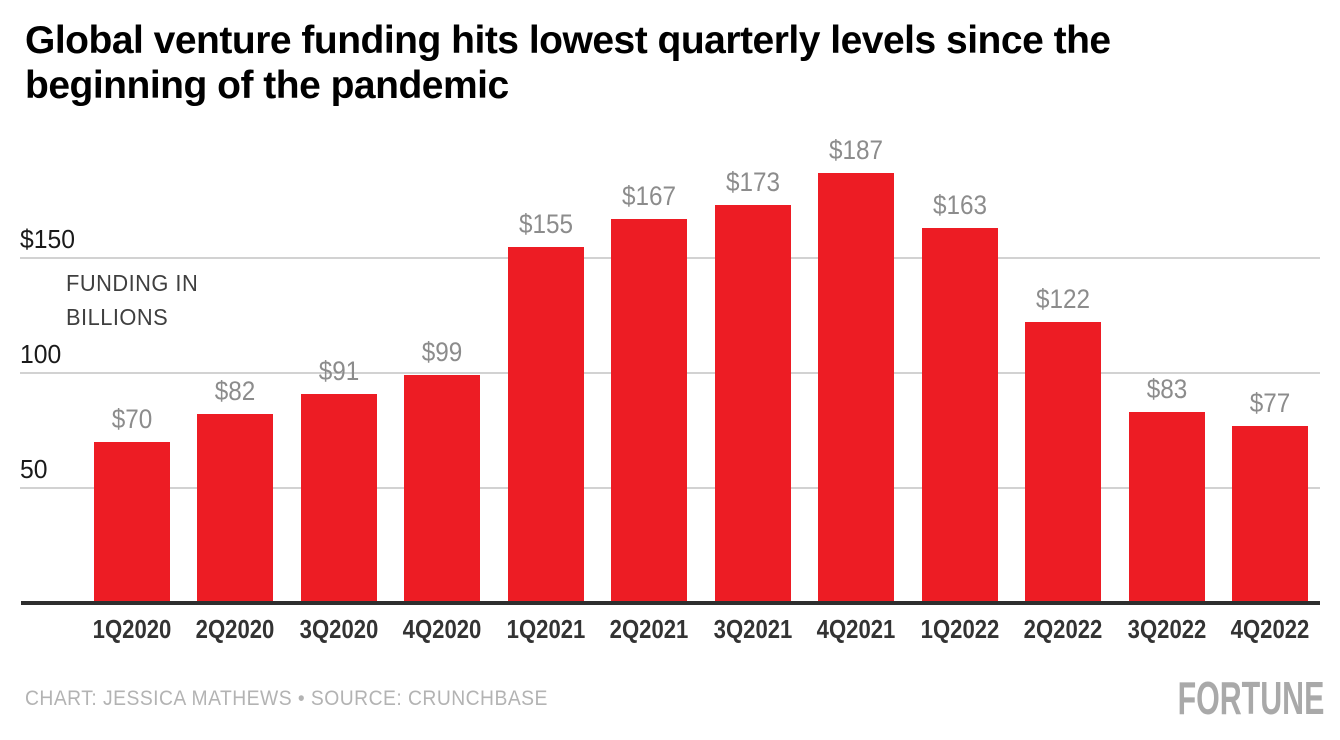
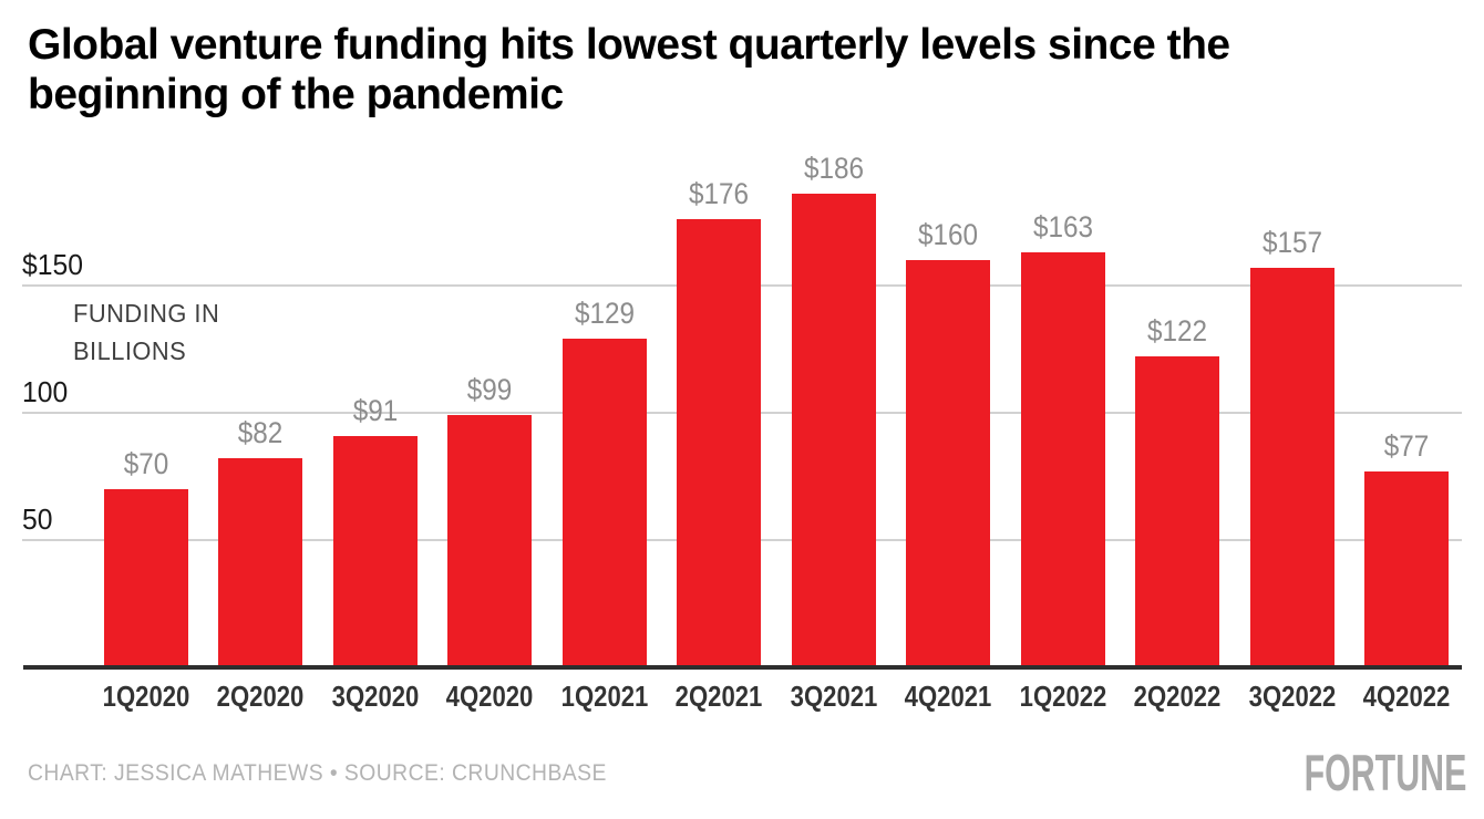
1Q2021: $155 -> $129
2Q2021: $167 -> $176
3Q2021: $173 -> $186
4Q2021: $187 -> $160
3Q2022: $83 -> $157
